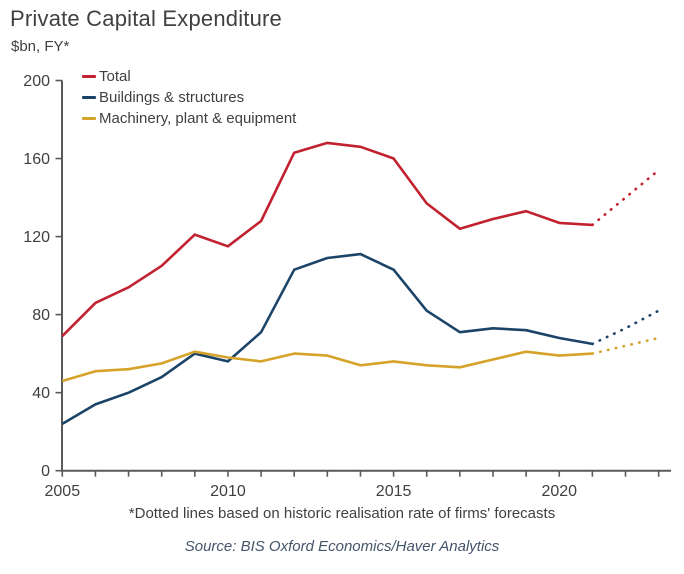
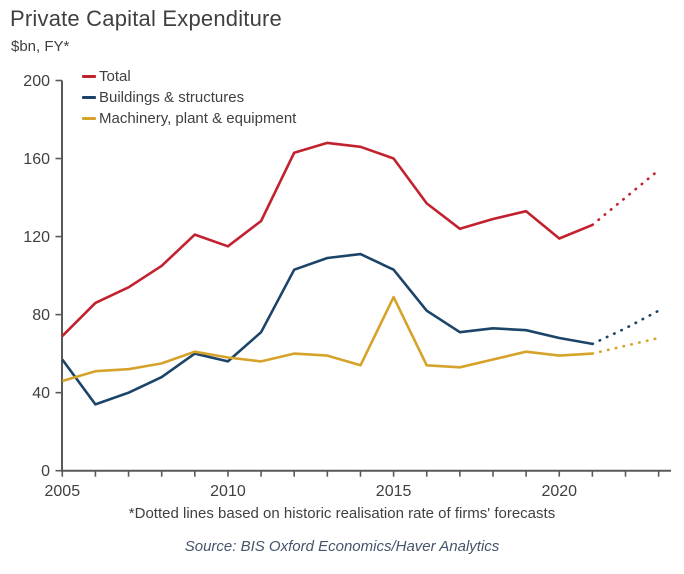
Buildings & structures/2005: 24 -> 57
Machinery, plant & equipment/2015: 56 -> 89
Total/2020: 127 -> 119
